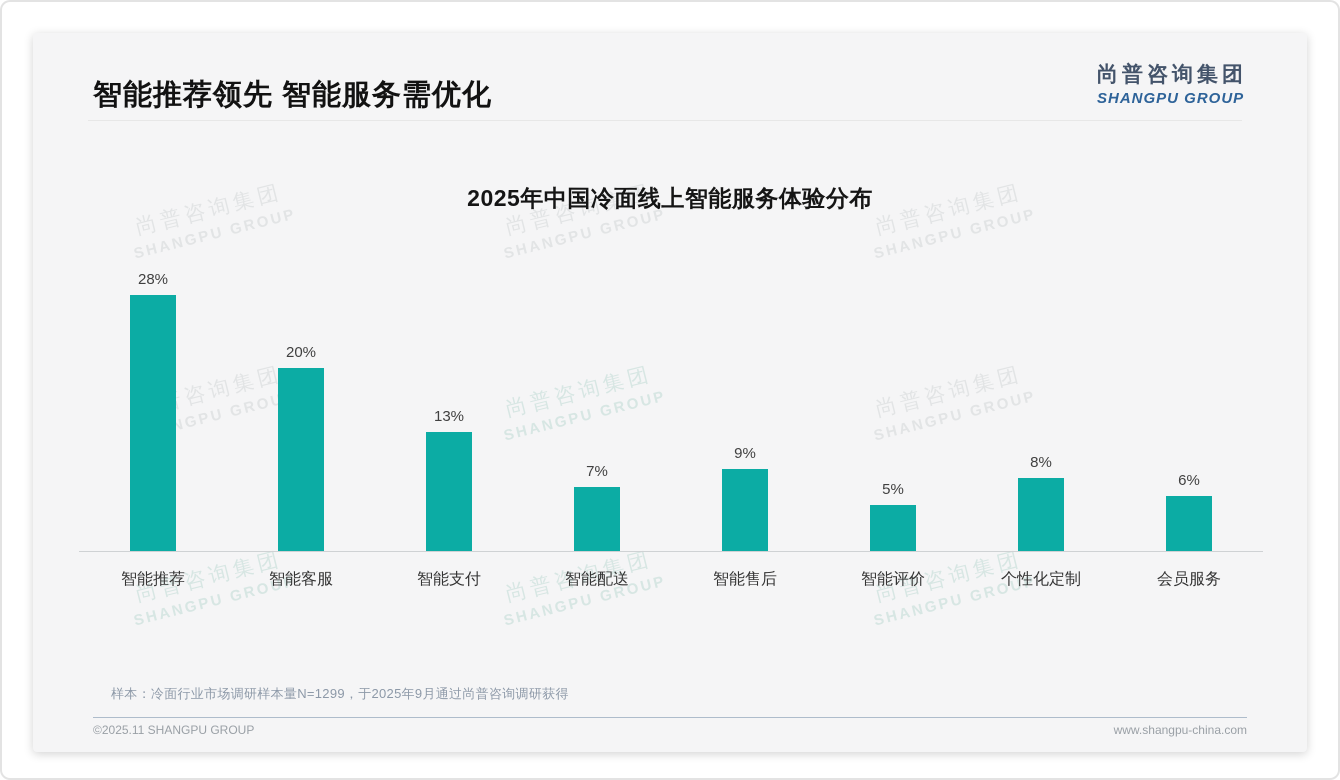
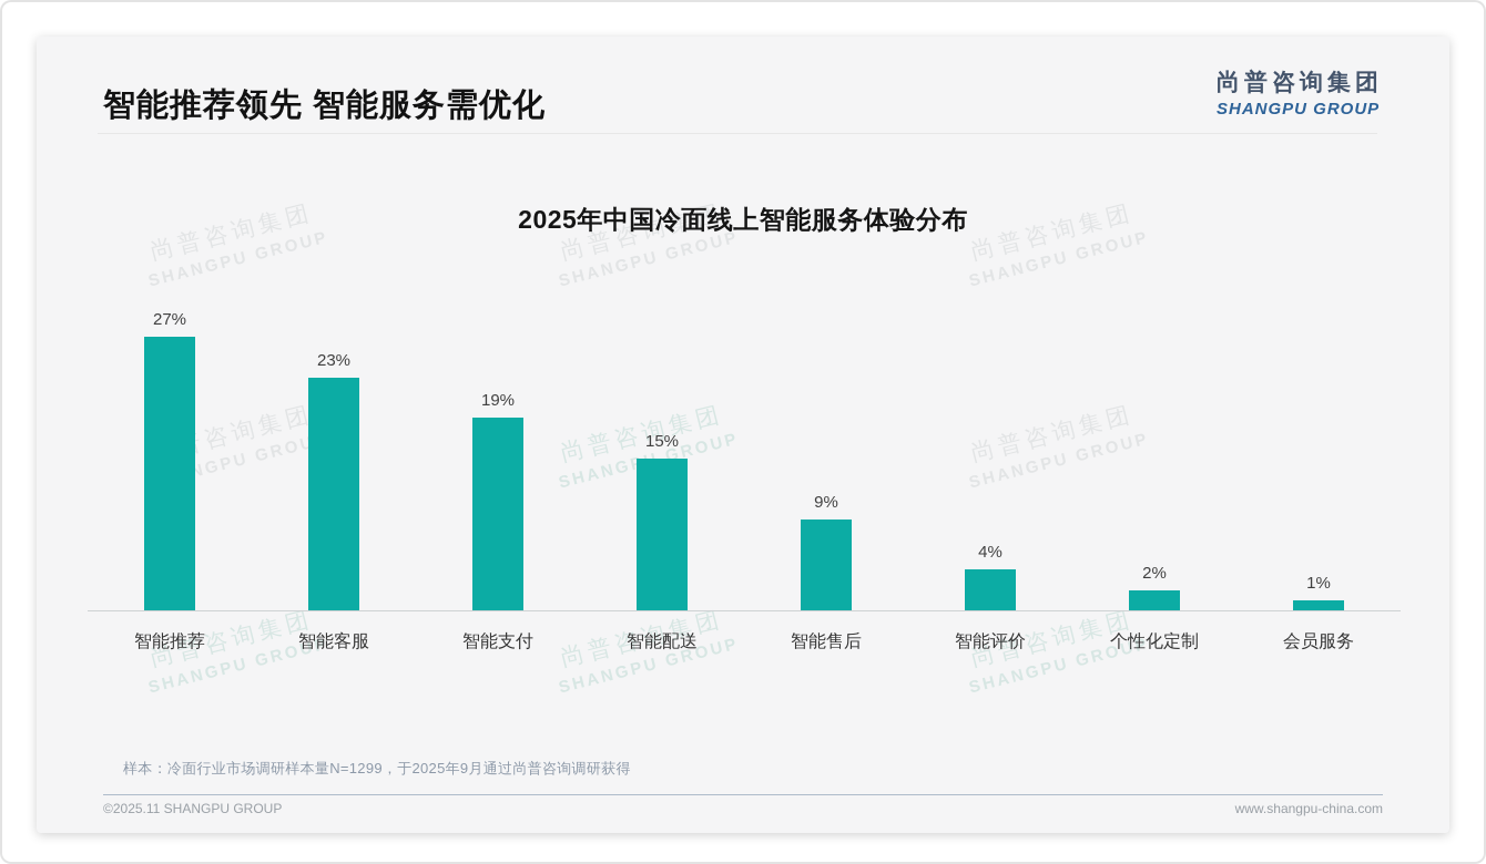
智能推荐: 28% -> 27%
智能客服: 20% -> 23%
智能支付: 13% -> 19%
智能配送: 7% -> 15%
智能评价: 5% -> 4%
个性化定制: 8% -> 2%
会员服务: 6% -> 1%
